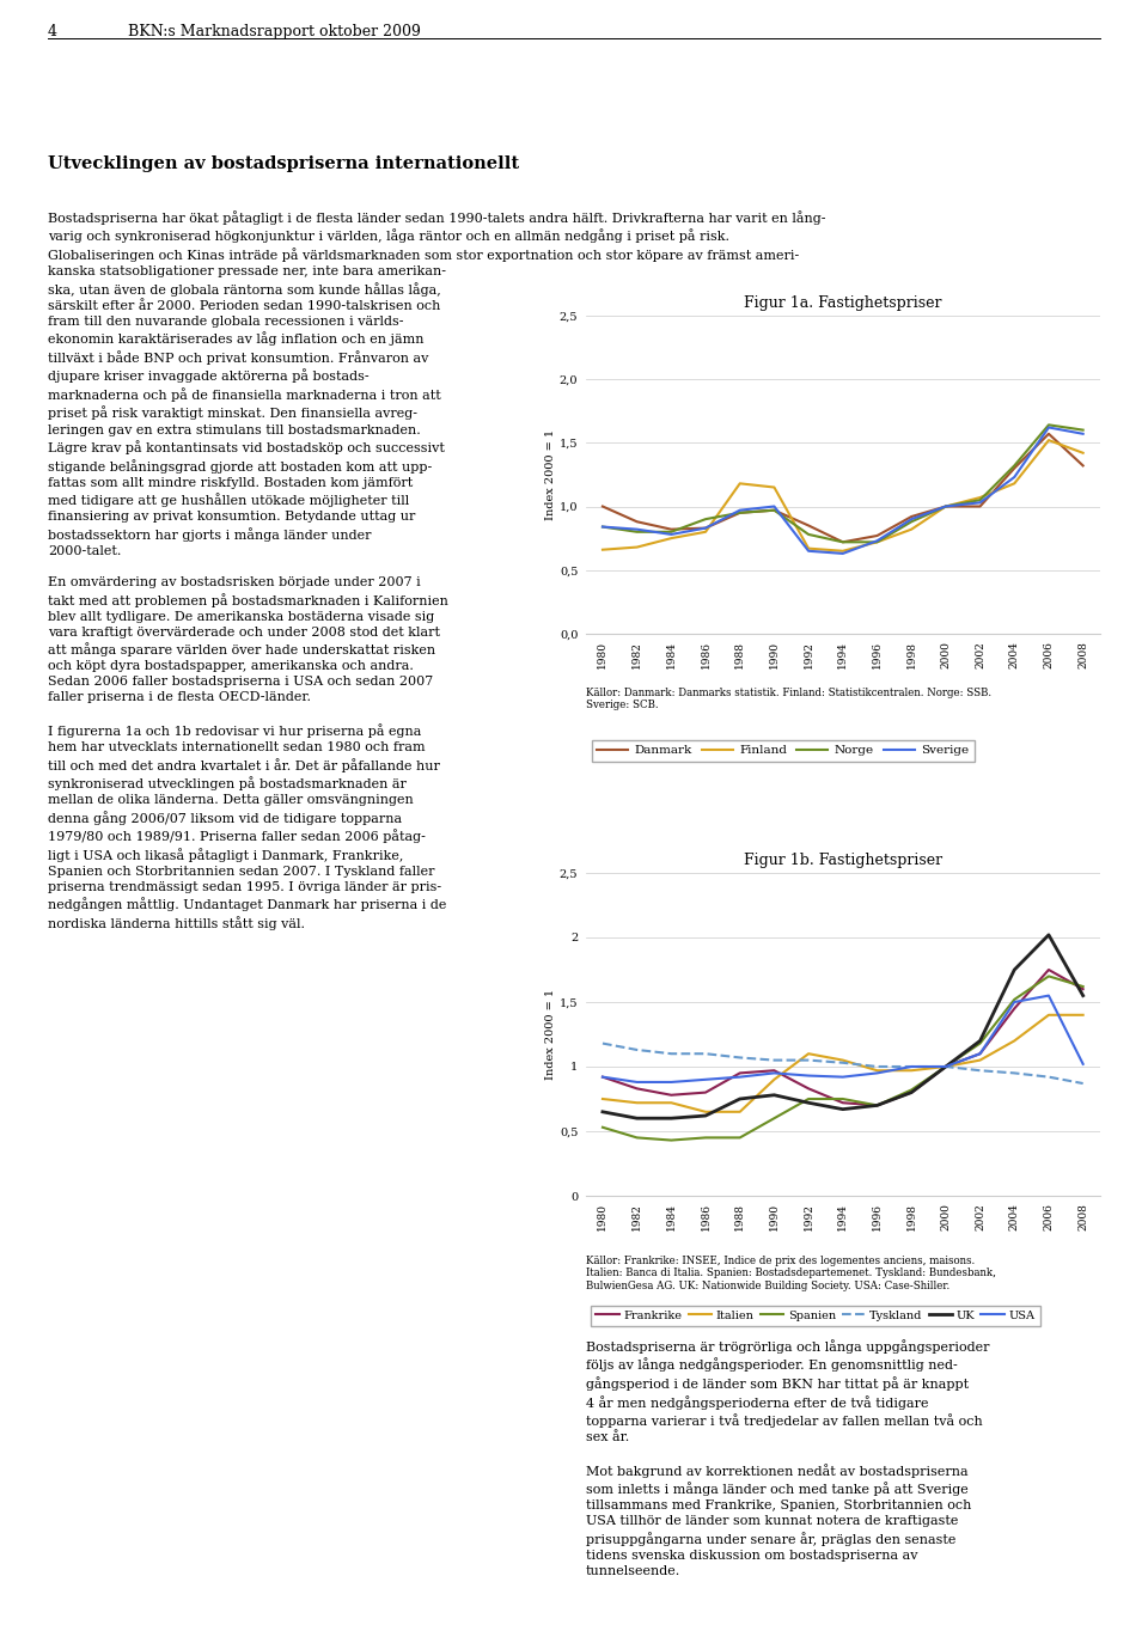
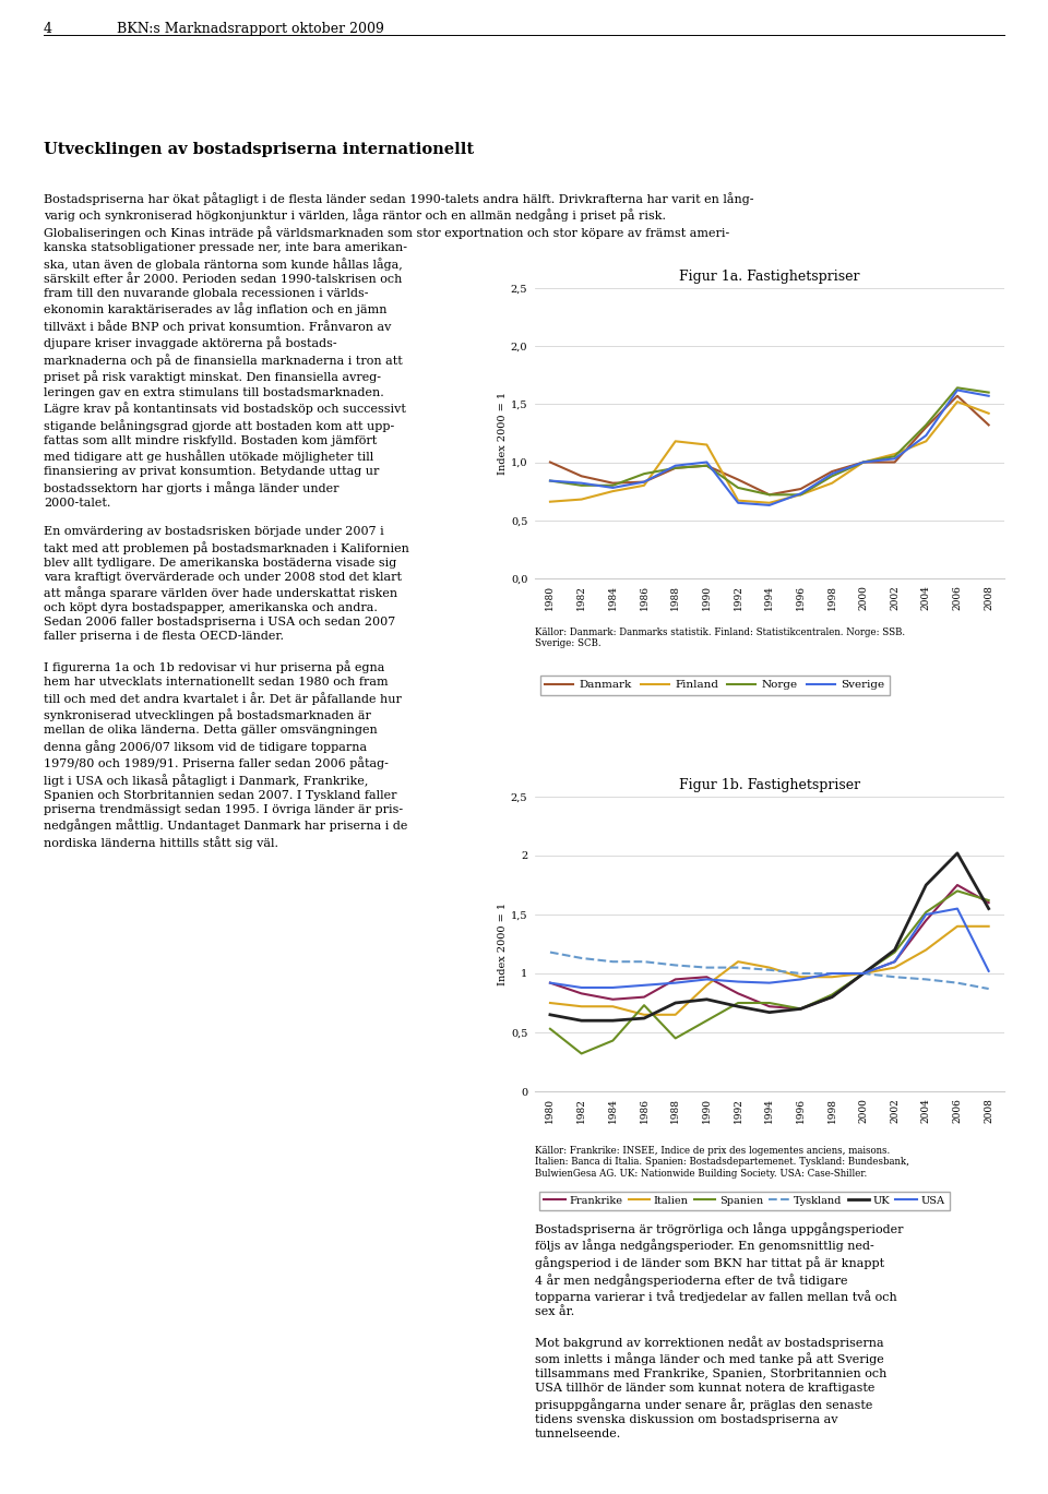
Spanien/1982: 0,45 -> 0,32
Spanien/1986: 0,45 -> 0,73
